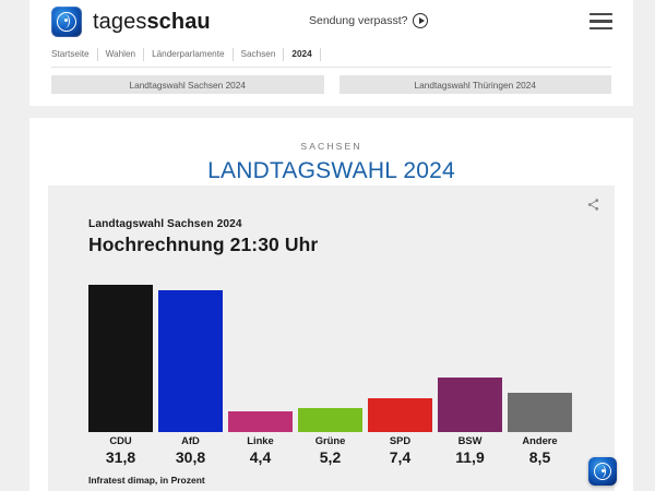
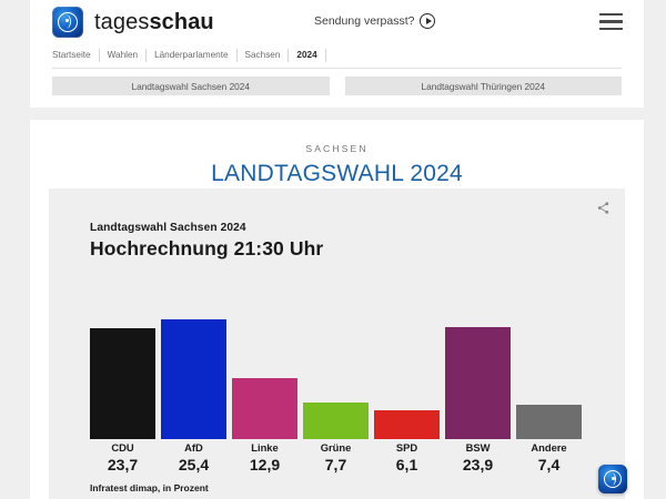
CDU: 31,8 -> 23,7
AfD: 30,8 -> 25,4
Linke: 4,4 -> 12,9
Grüne: 5,2 -> 7,7
SPD: 7,4 -> 6,1
BSW: 11,9 -> 23,9
Andere: 8,5 -> 7,4
